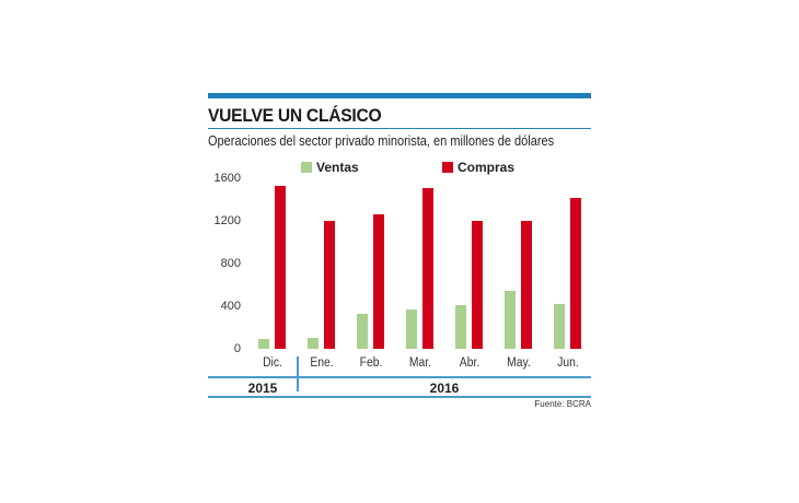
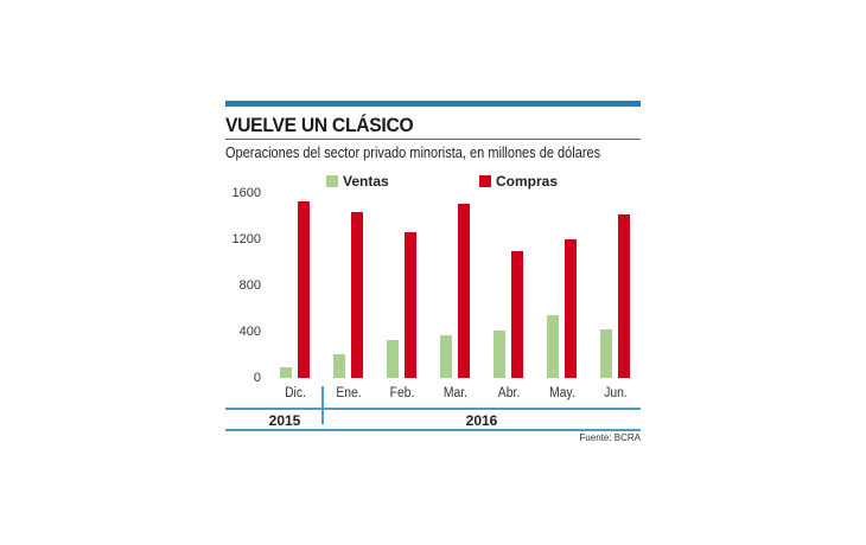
Ventas/Ene.: 100 -> 200
Compras/Ene.: 1200 -> 1400
Compras/Abr.: 1200 -> 1100
